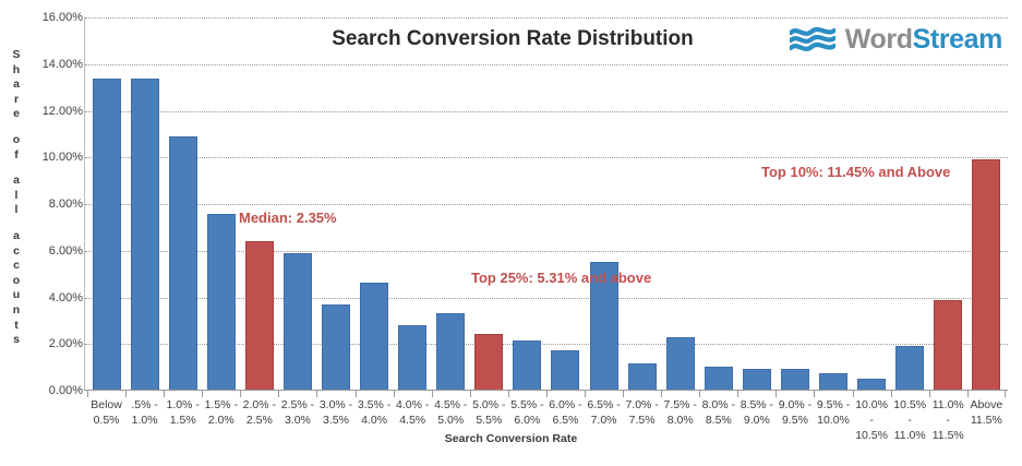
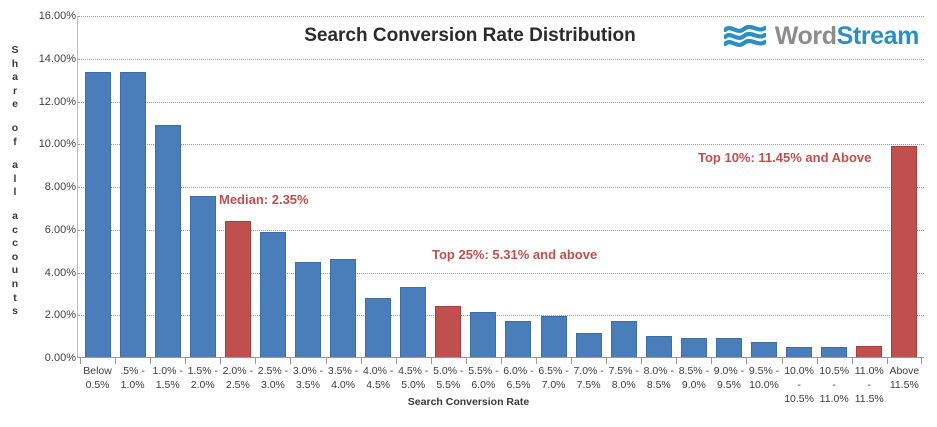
3.0% - 3.5%: 3.7% -> 4.5%
6.5% - 7.0%: 5.5% -> 1.9%
7.5% - 8.0%: 2.3% -> 1.8%
10.5% - 11.0%: 1.9% -> 0.5%
11.0% - 11.5%: 3.9% -> 0.6%
